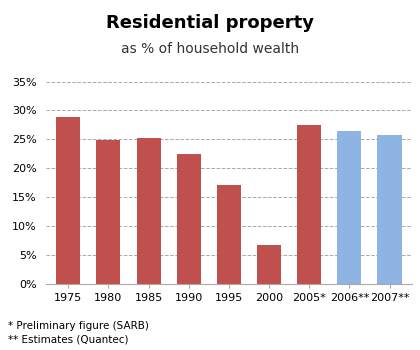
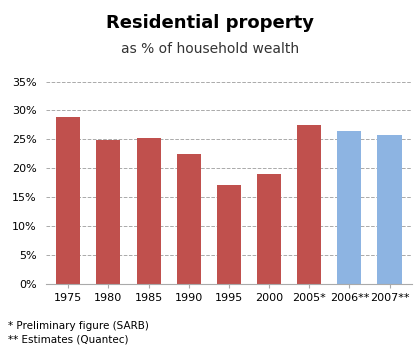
2000: 6.6% -> 18.9%
